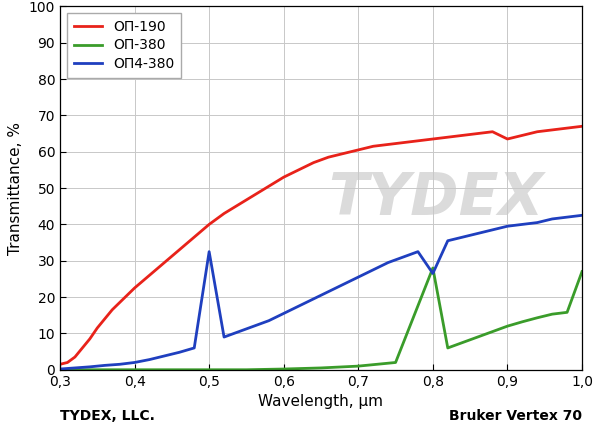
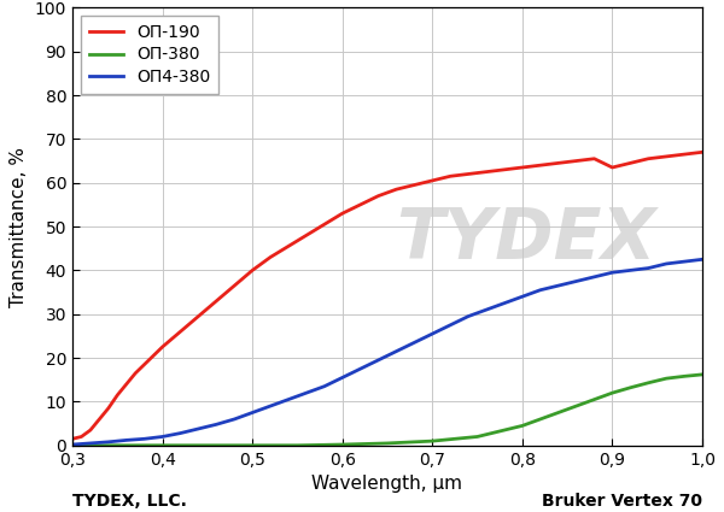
ОП4-380/0,5: 32.5 -> 7.5
ОП-380/0,8: 28.0 -> 4.5
ОП4-380/0,8: 26.5 -> 34.0
ОП-380/1,0: 27.0 -> 16.2
